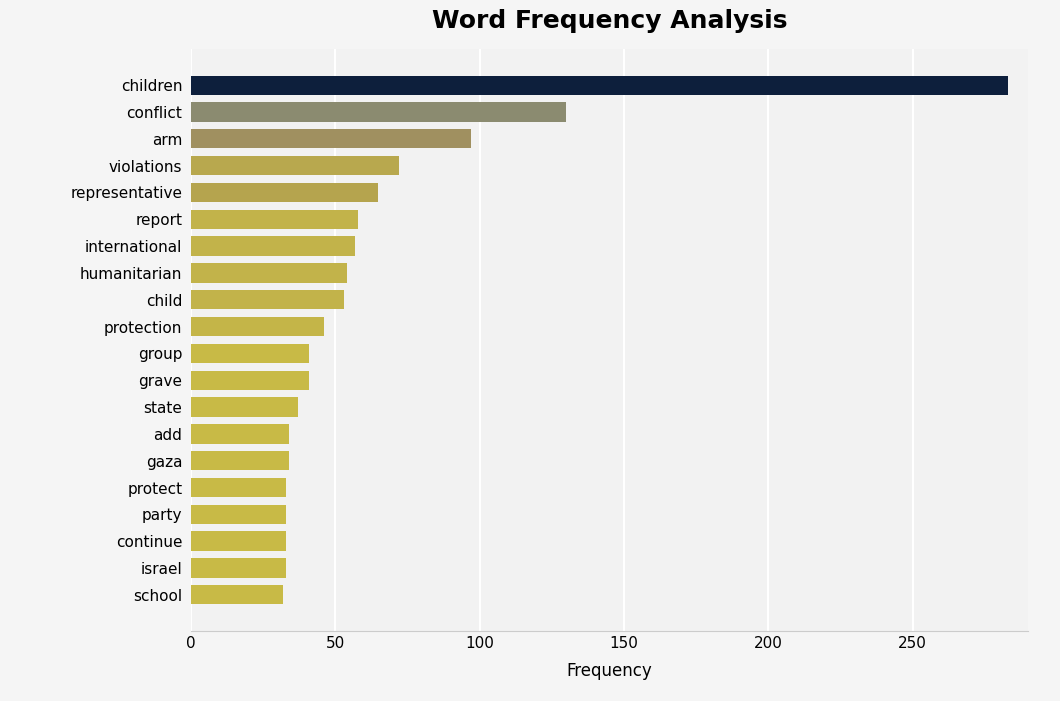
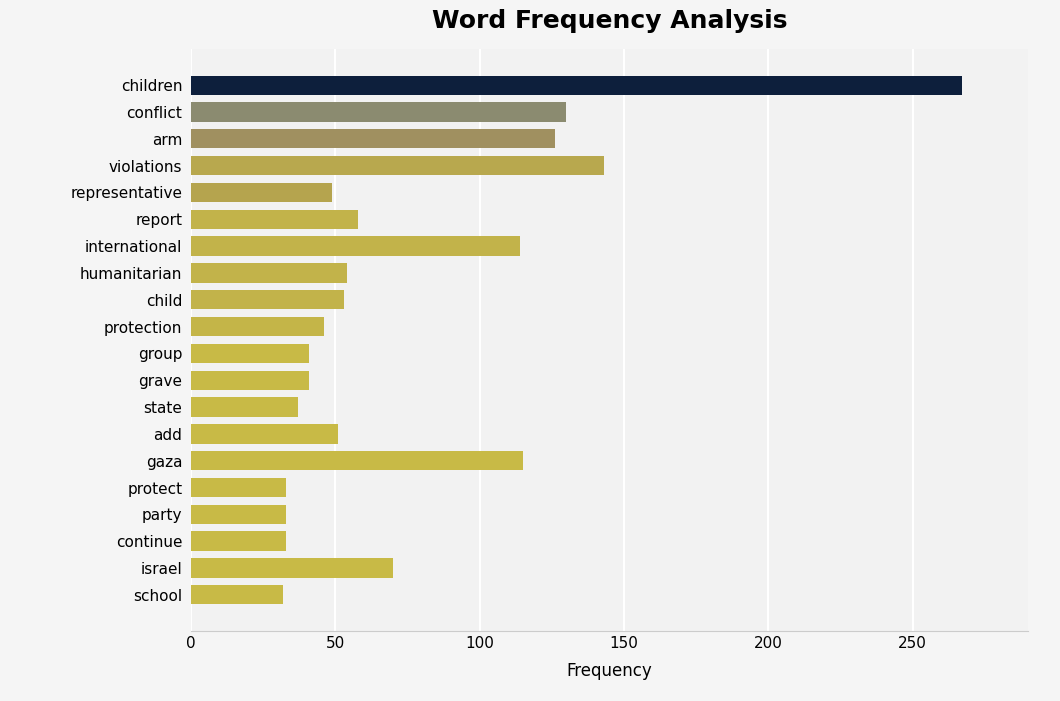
children: 283 -> 267
arm: 97 -> 126
violations: 72 -> 143
representative: 65 -> 49
international: 57 -> 114
add: 34 -> 51
gaza: 34 -> 115
israel: 33 -> 70
